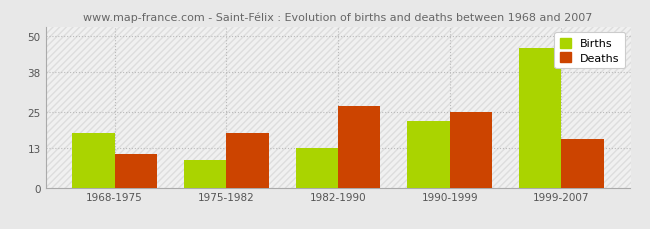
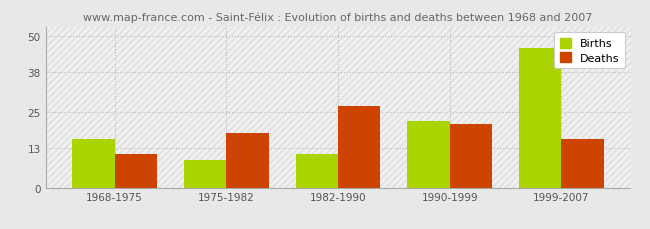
Births/1968-1975: 18 -> 16
Births/1982-1990: 13 -> 11
Deaths/1990-1999: 25 -> 21
